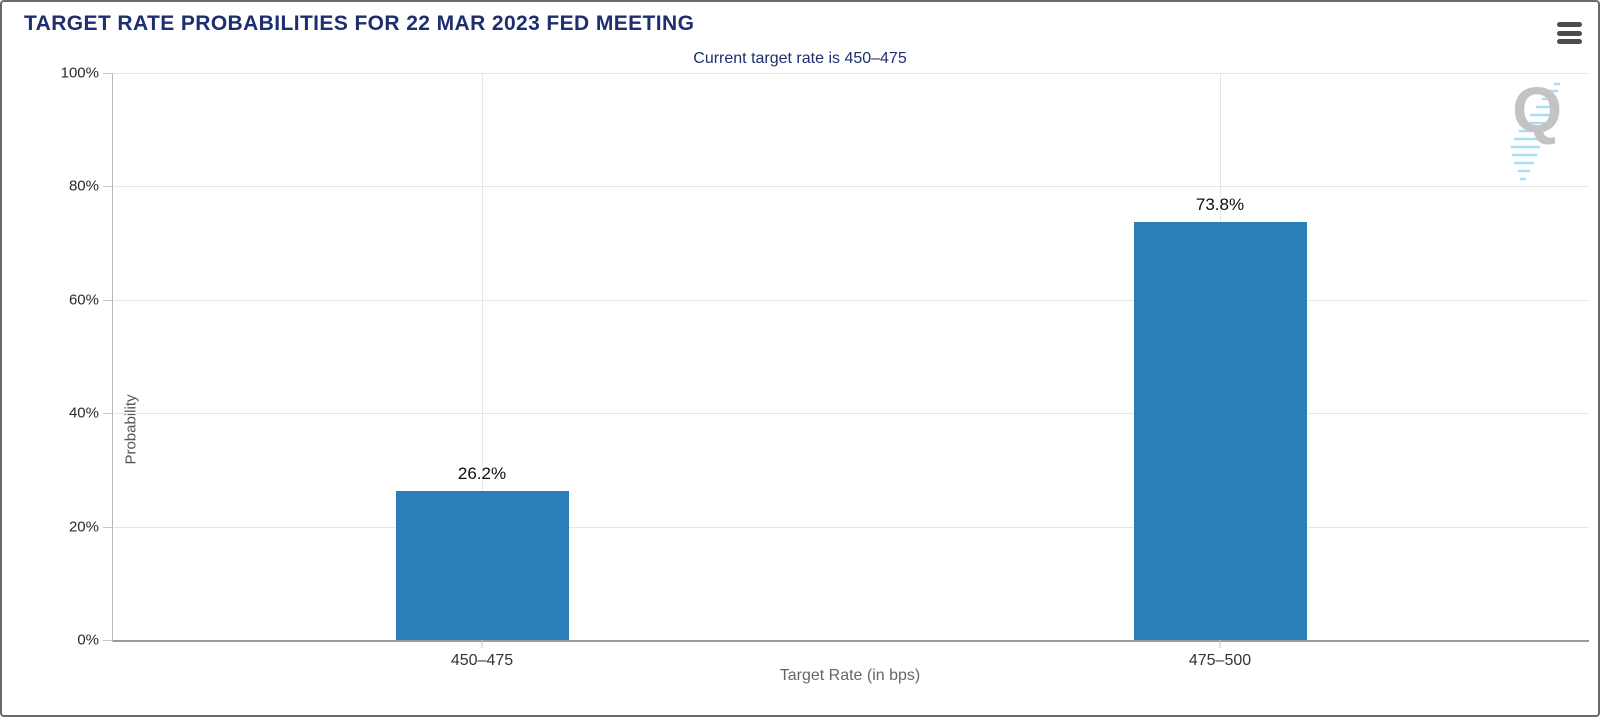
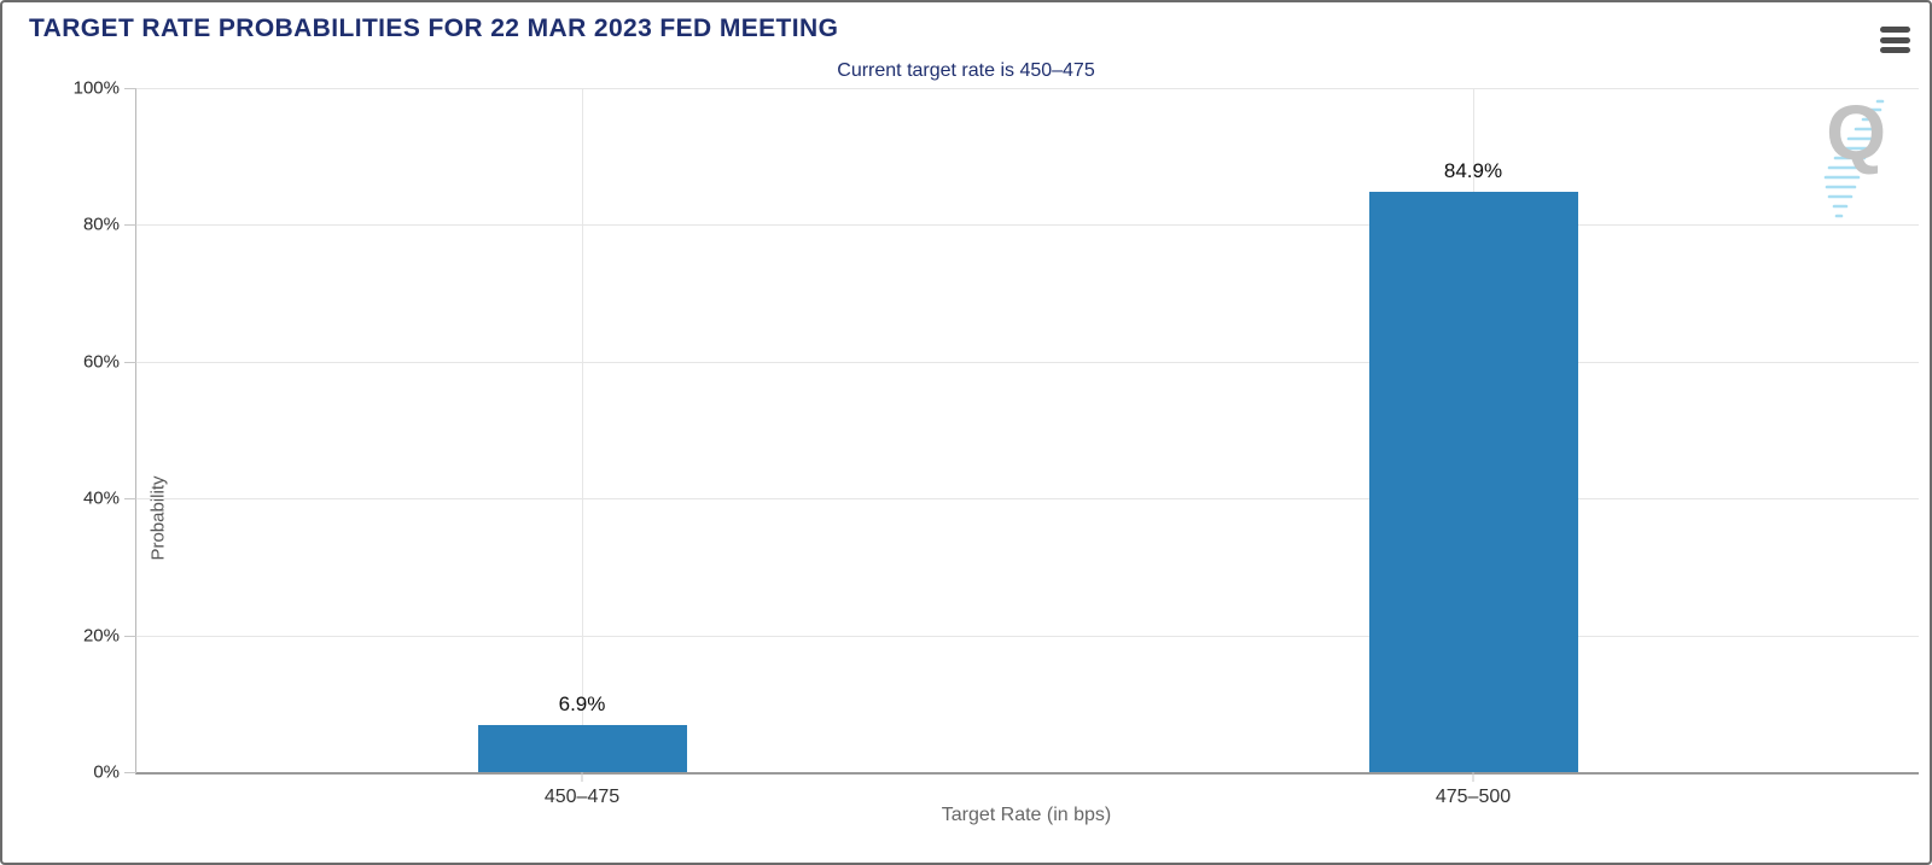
450–475: 26.2% -> 6.9%
475–500: 73.8% -> 84.9%
